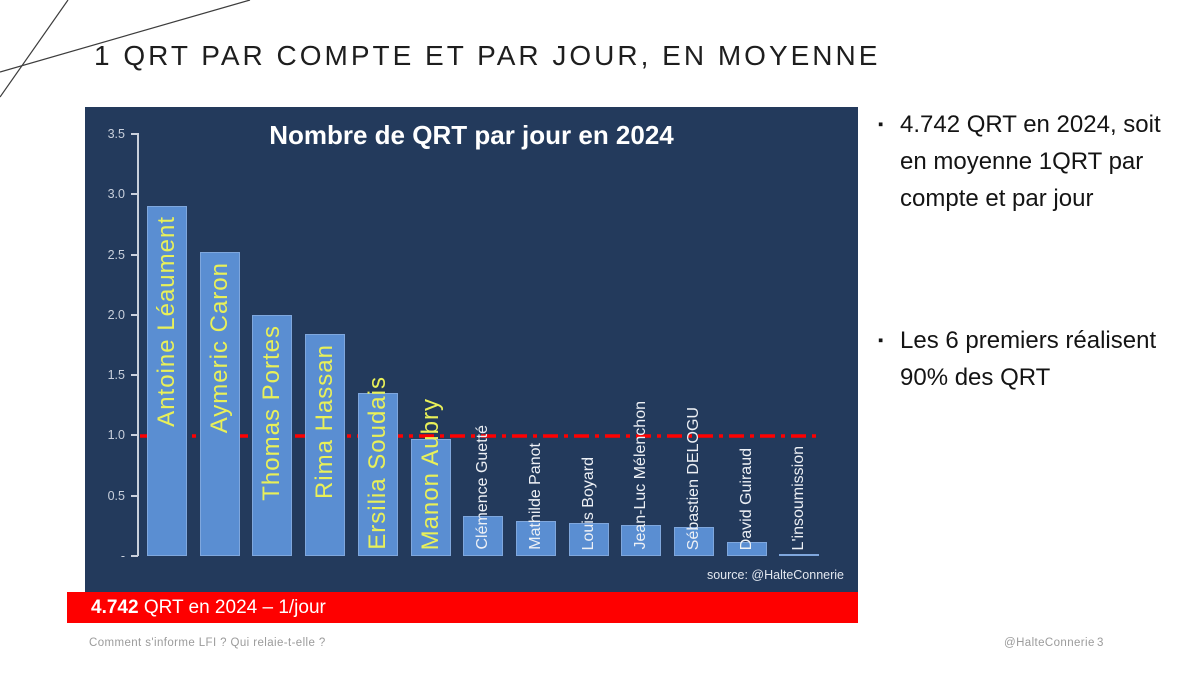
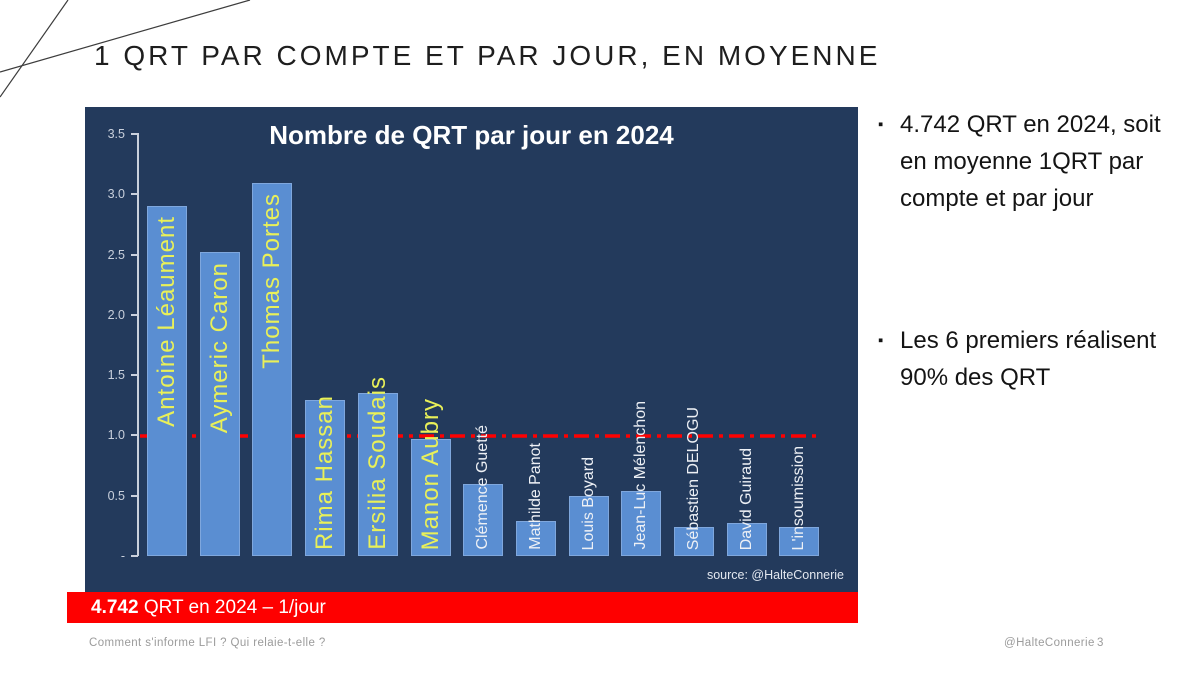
Thomas Portes: 2.00 -> 3.09
Rima Hassan: 1.84 -> 1.29
Clémence Guetté: 0.33 -> 0.60
Louis Boyard: 0.27 -> 0.50
Jean-Luc Mélenchon: 0.26 -> 0.54
David Guiraud: 0.12 -> 0.27
L'insoumission: 0.02 -> 0.24
